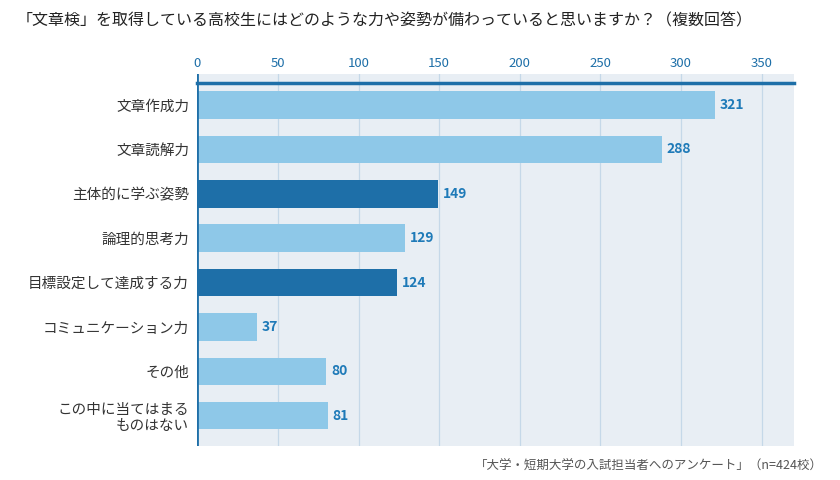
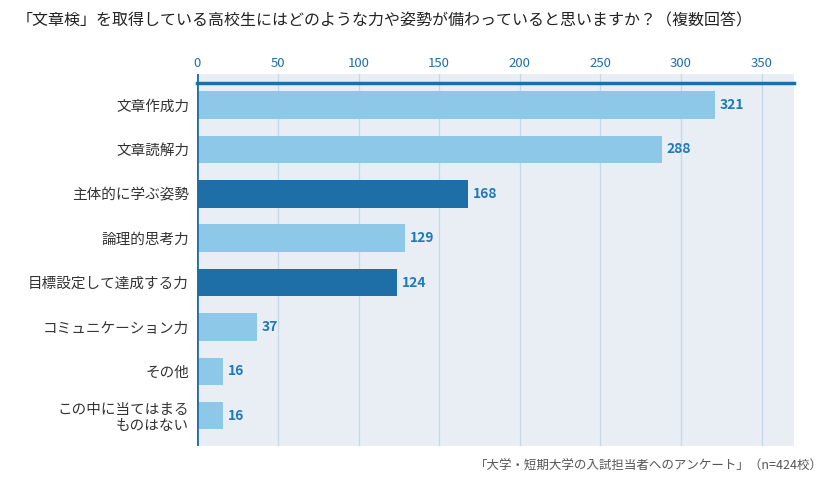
主体的に学ぶ姿勢: 149 -> 168
その他: 80 -> 16
この中に当てはまる ものはない: 81 -> 16
